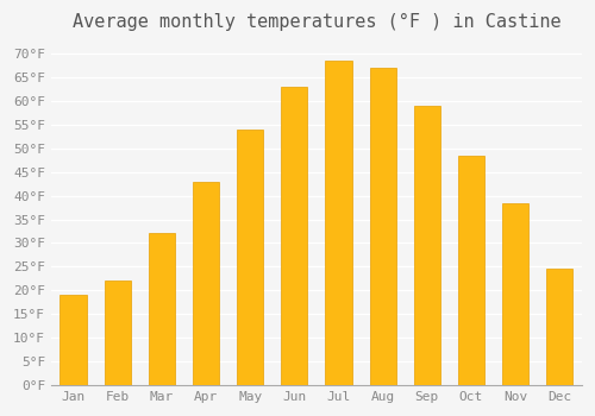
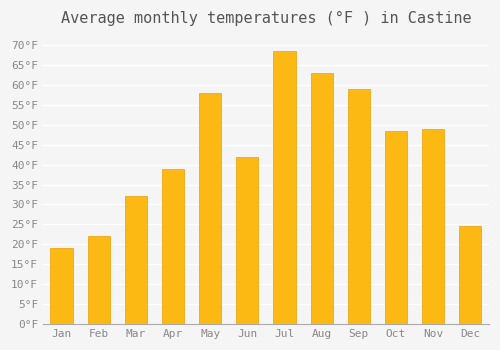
Apr: 43.0°F -> 39.0°F
May: 54.0°F -> 58.0°F
Jun: 63.0°F -> 42.0°F
Aug: 67.0°F -> 63.0°F
Nov: 38.5°F -> 49.0°F
